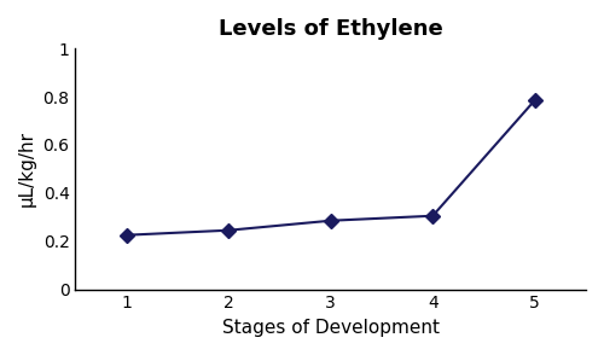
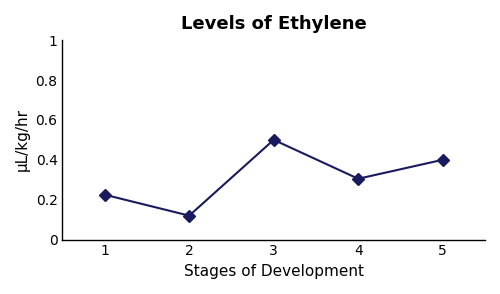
2: 0.24 -> 0.12
3: 0.28 -> 0.50
5: 0.79 -> 0.40
